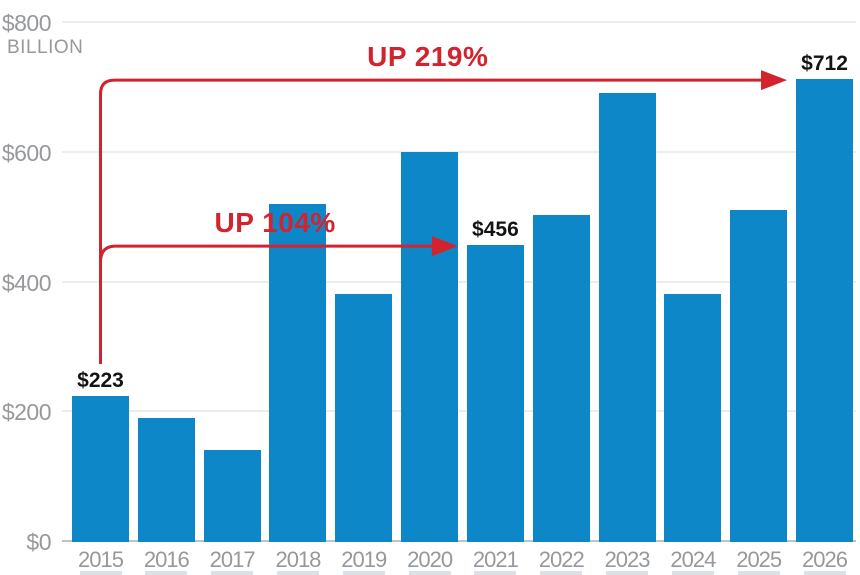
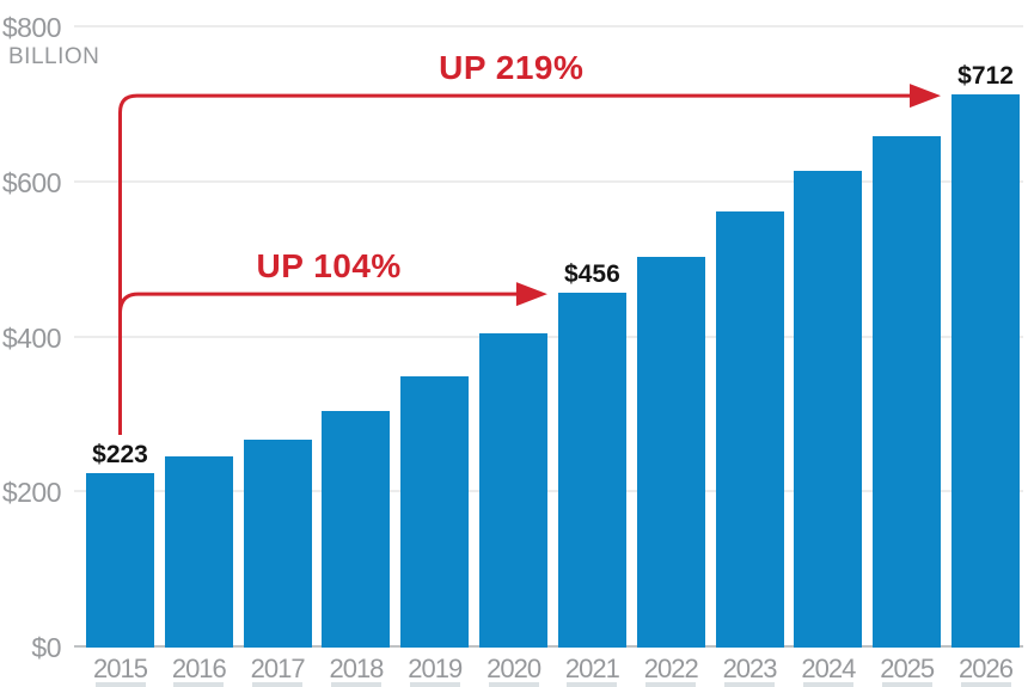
2016: $190 -> $240
2017: $140 -> $270
2018: $520 -> $300
2019: $380 -> $350
2020: $600 -> $400
2023: $690 -> $560
2024: $380 -> $610
2025: $510 -> $660
